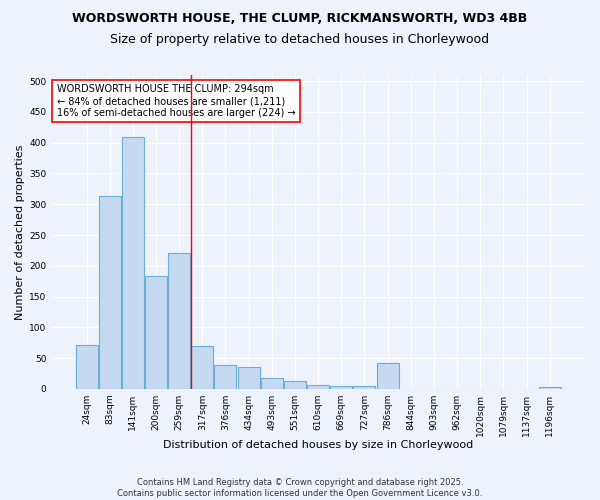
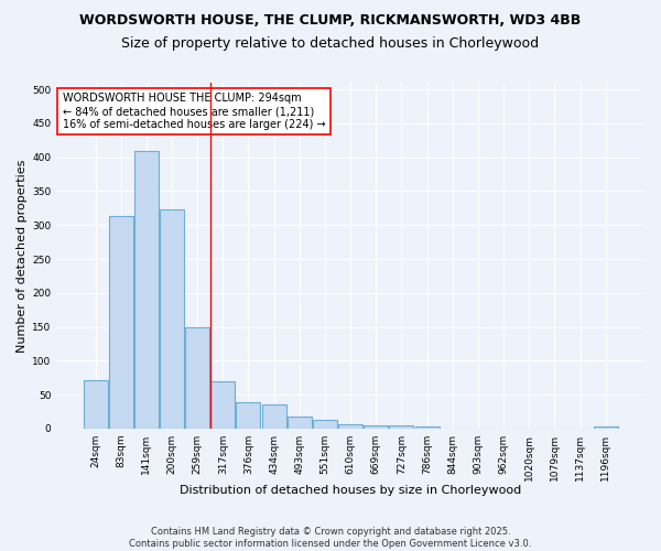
200sqm: 184 -> 323
259sqm: 220 -> 150
786sqm: 42 -> 3
